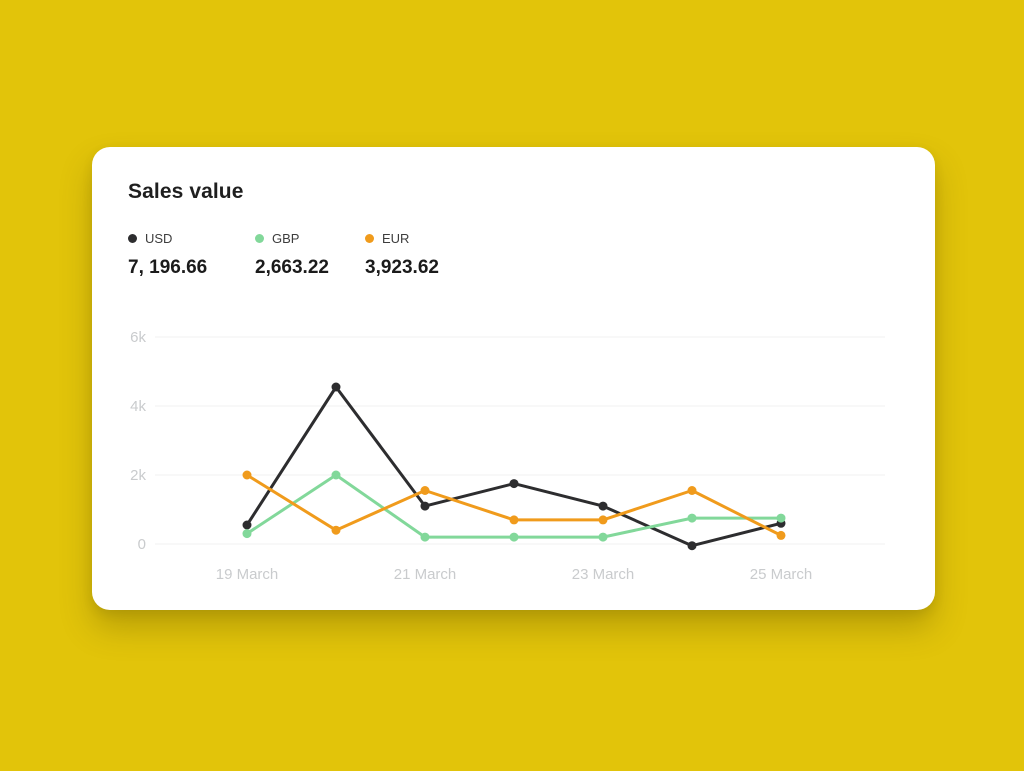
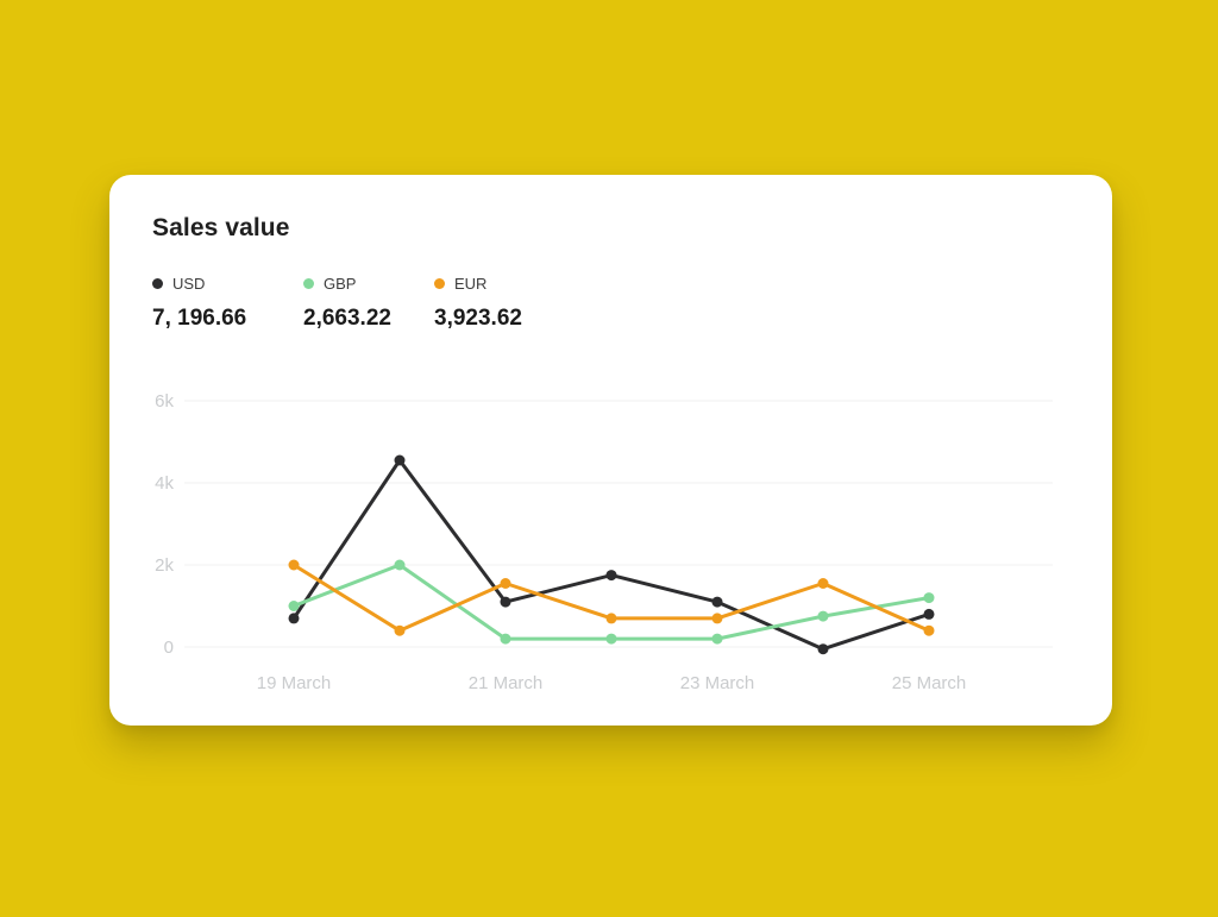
USD/19 March: 0.6k -> 0.7k
GBP/19 March: 0.3k -> 1.0k
USD/25 March: 0.6k -> 0.8k
GBP/25 March: 0.8k -> 1.2k
EUR/25 March: 0.2k -> 0.4k
